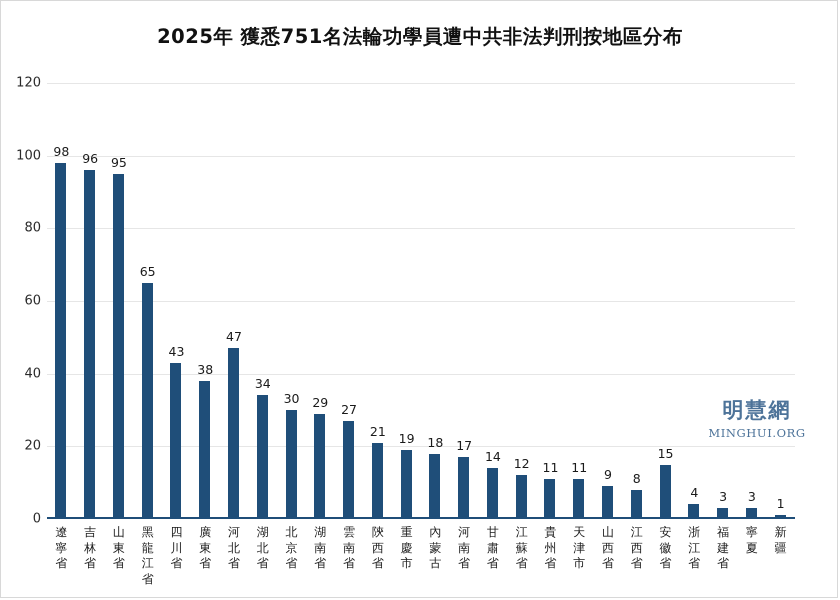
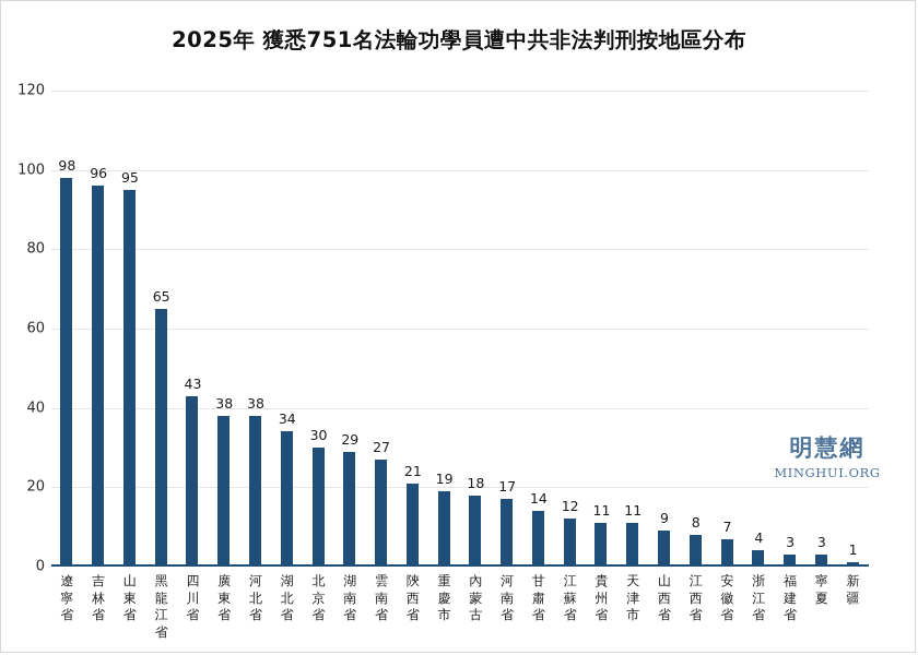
河北省: 47 -> 38
安徽省: 15 -> 7
